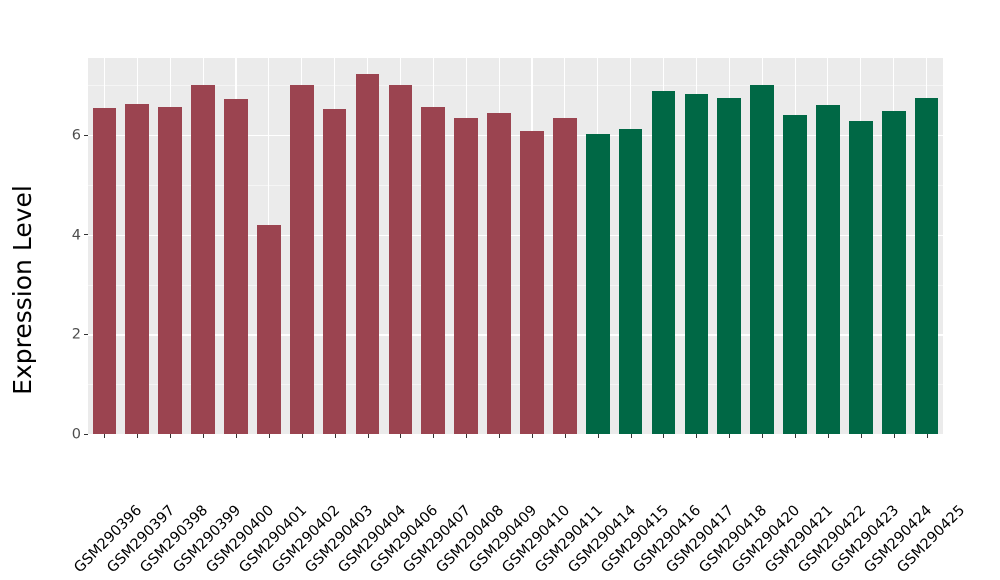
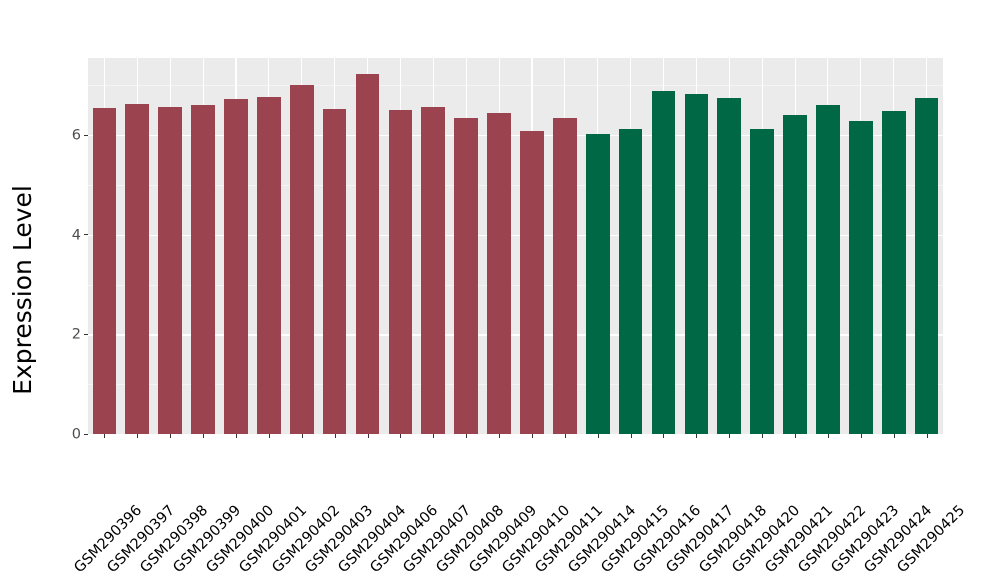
GSM290399: 7.0 -> 6.6
GSM290401: 4.2 -> 6.8
GSM290406: 7.0 -> 6.5
GSM290420: 7.0 -> 6.1
